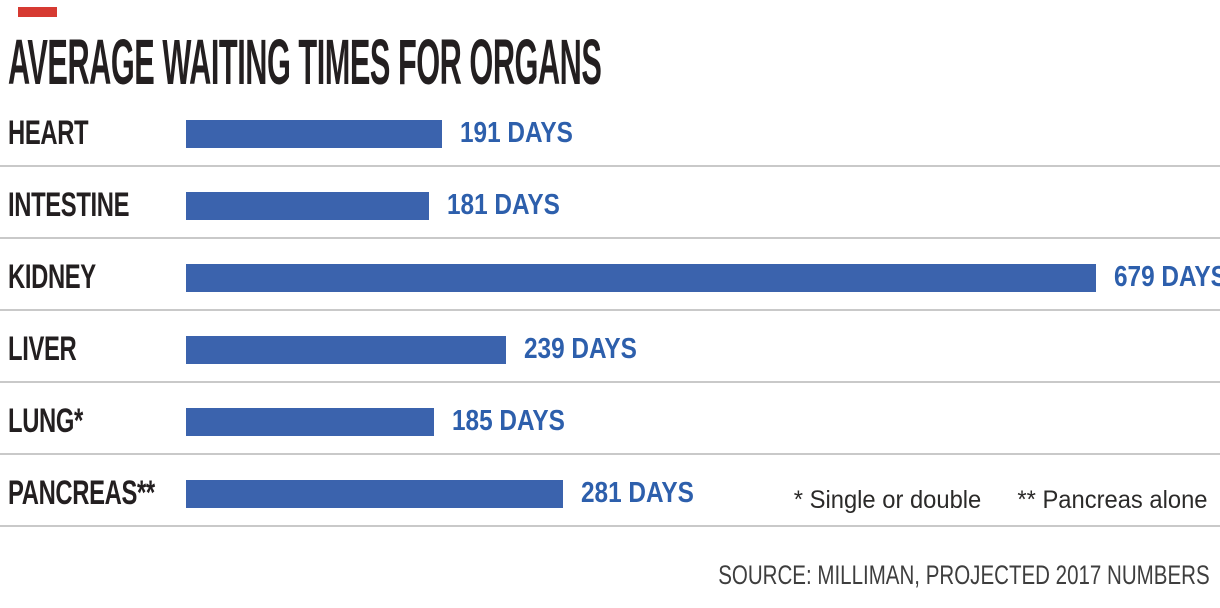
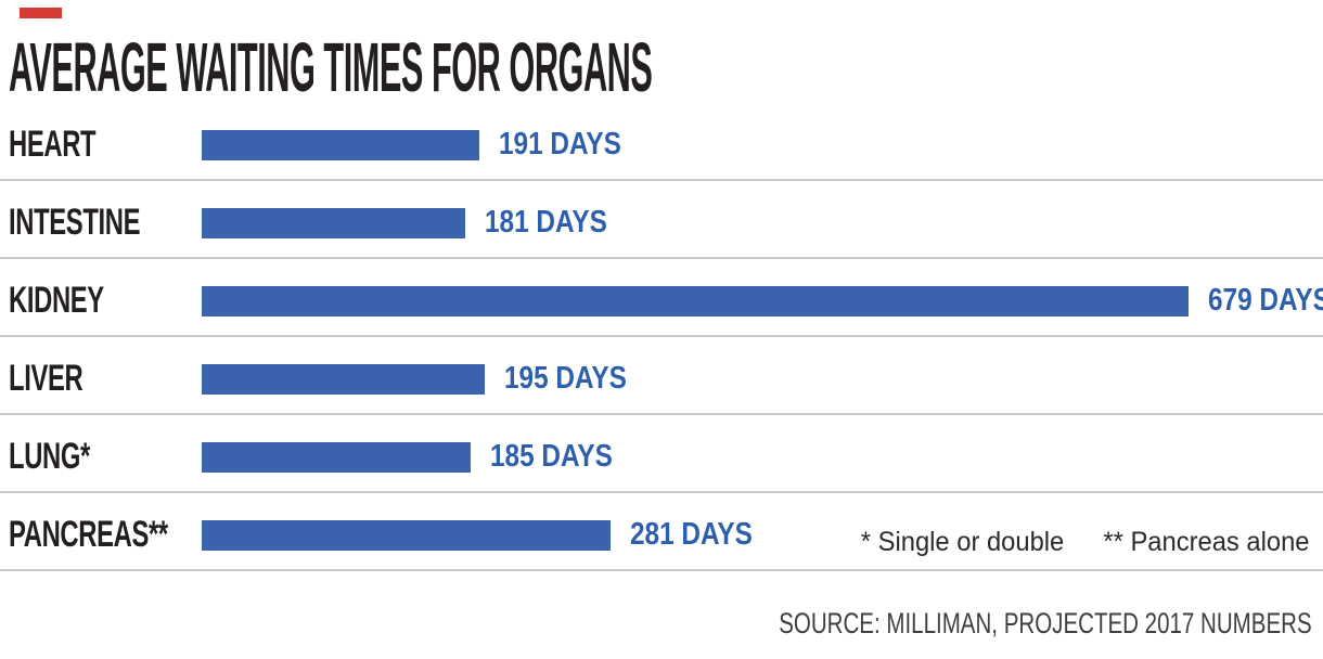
LIVER: 239 -> 195
